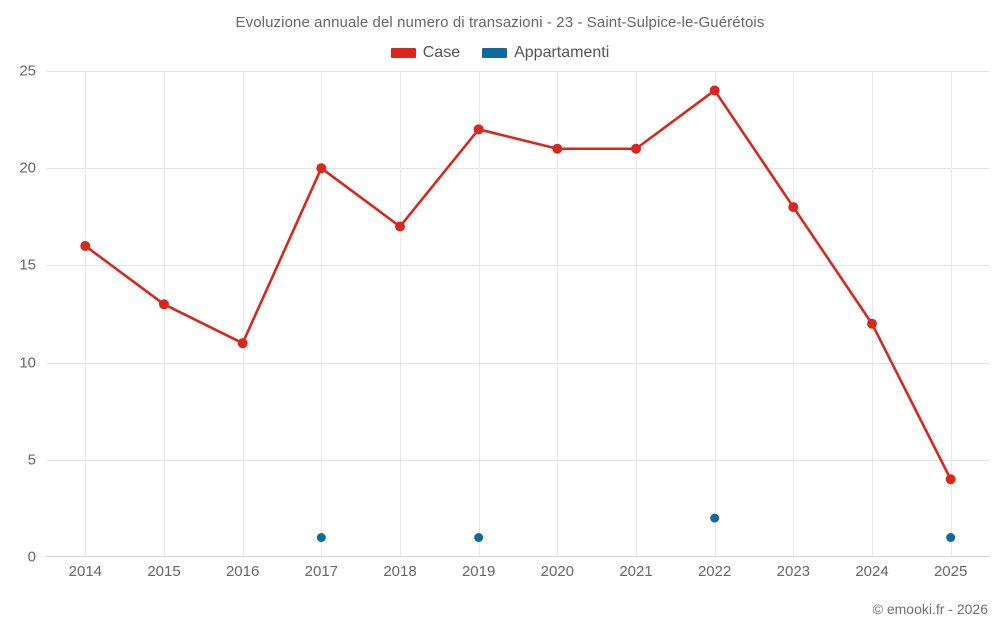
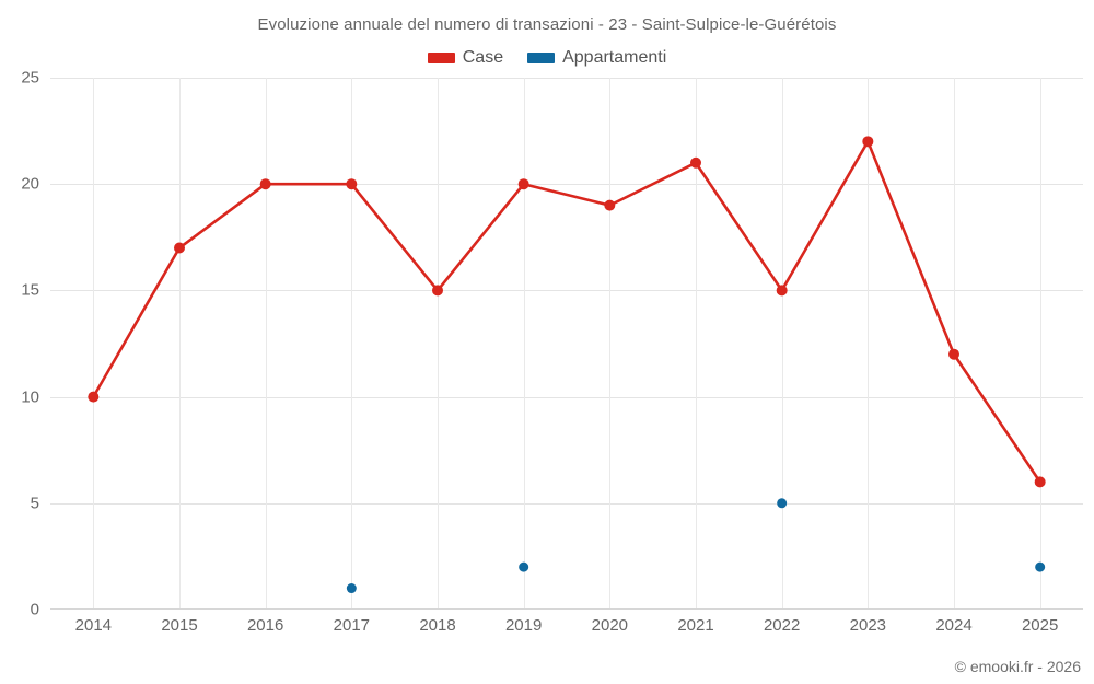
Case/2014: 16 -> 10
Case/2015: 13 -> 17
Case/2016: 11 -> 20
Case/2018: 17 -> 15
Case/2019: 22 -> 20
Appartamenti/2019: 1 -> 2
Case/2020: 21 -> 19
Case/2022: 24 -> 15
Appartamenti/2022: 2 -> 5
Case/2023: 18 -> 22
Case/2025: 4 -> 6
Appartamenti/2025: 1 -> 2
